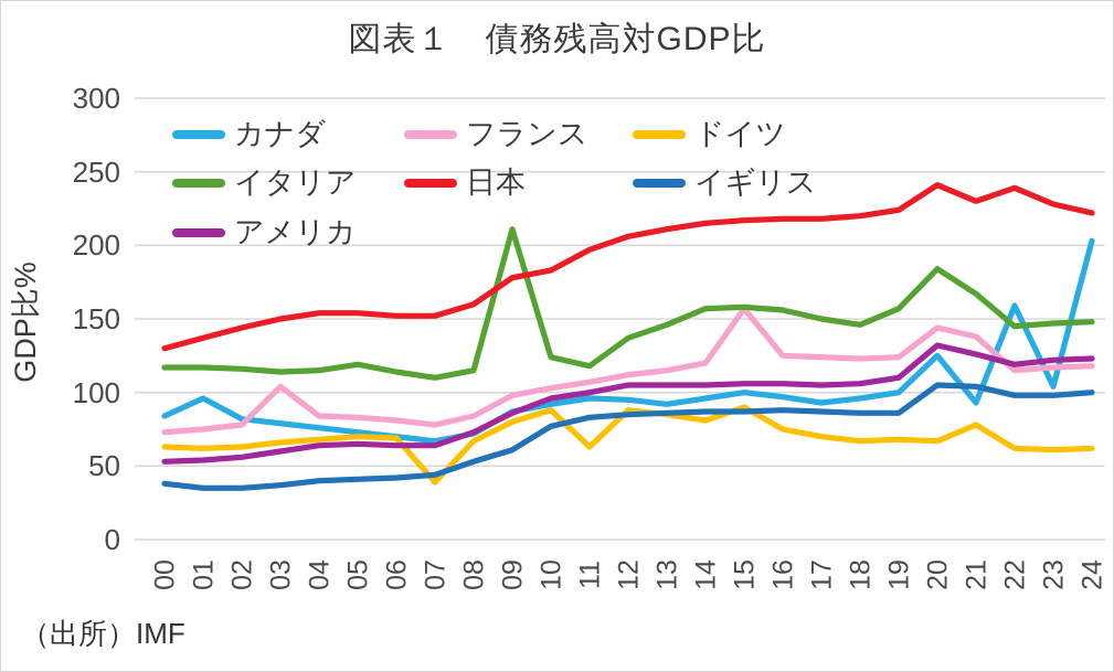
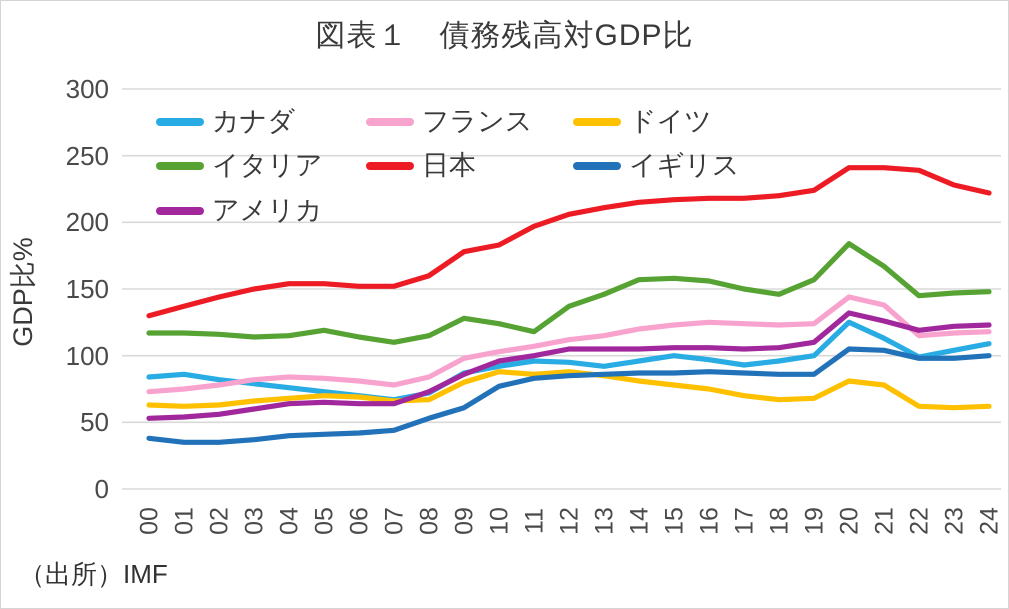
カナダ/01: 96 -> 86
フランス/03: 104 -> 82
ドイツ/07: 39 -> 66
イタリア/09: 211 -> 128
ドイツ/11: 63 -> 86
フランス/15: 157 -> 123
ドイツ/15: 90 -> 78
ドイツ/20: 67 -> 81
カナダ/21: 93 -> 113
日本/21: 230 -> 241
カナダ/22: 159 -> 99
カナダ/24: 203 -> 109
